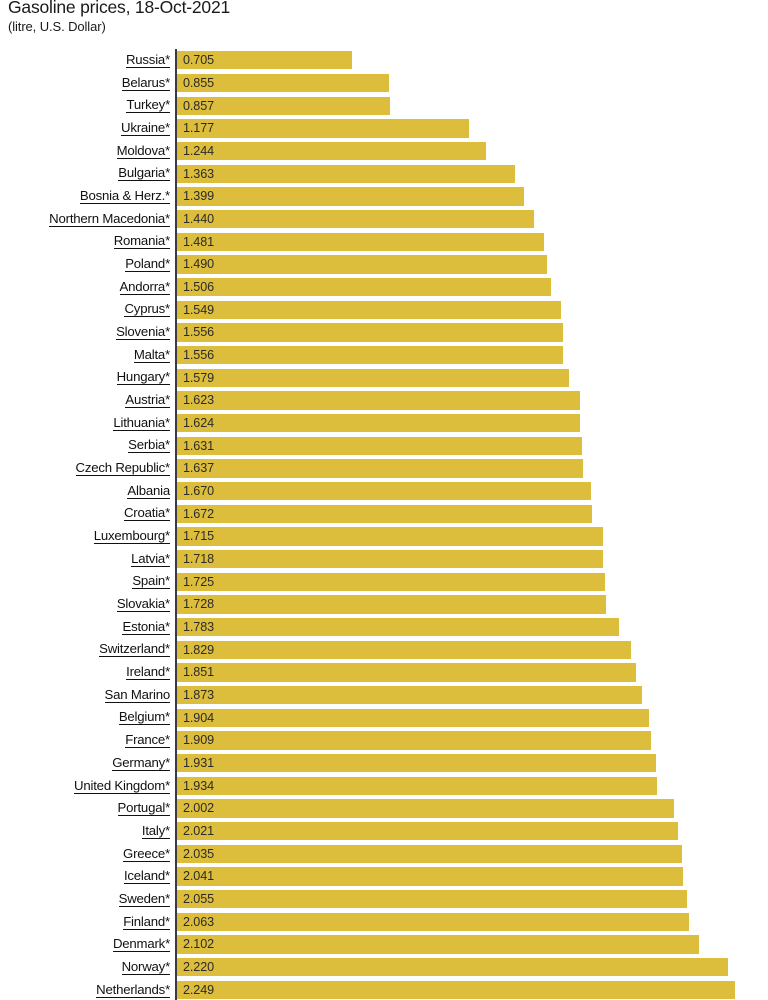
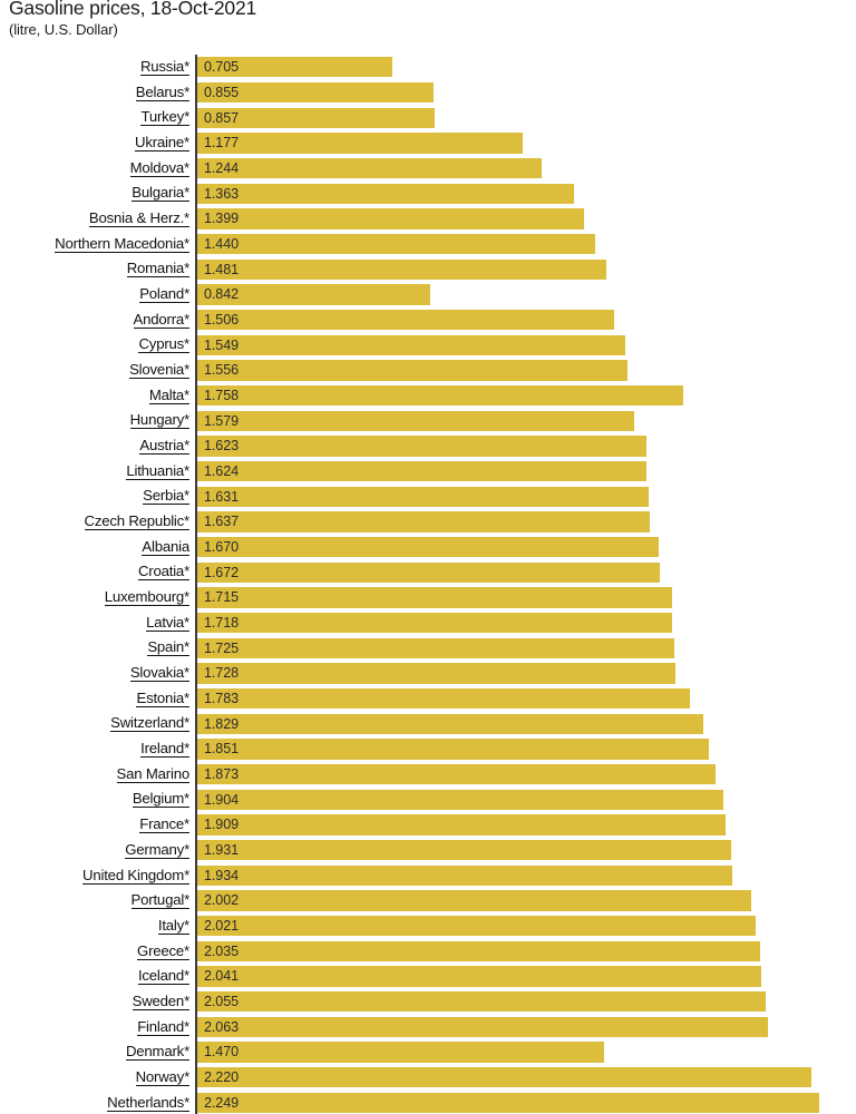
Poland*: 1.490 -> 0.842
Malta*: 1.556 -> 1.758
Denmark*: 2.102 -> 1.470
